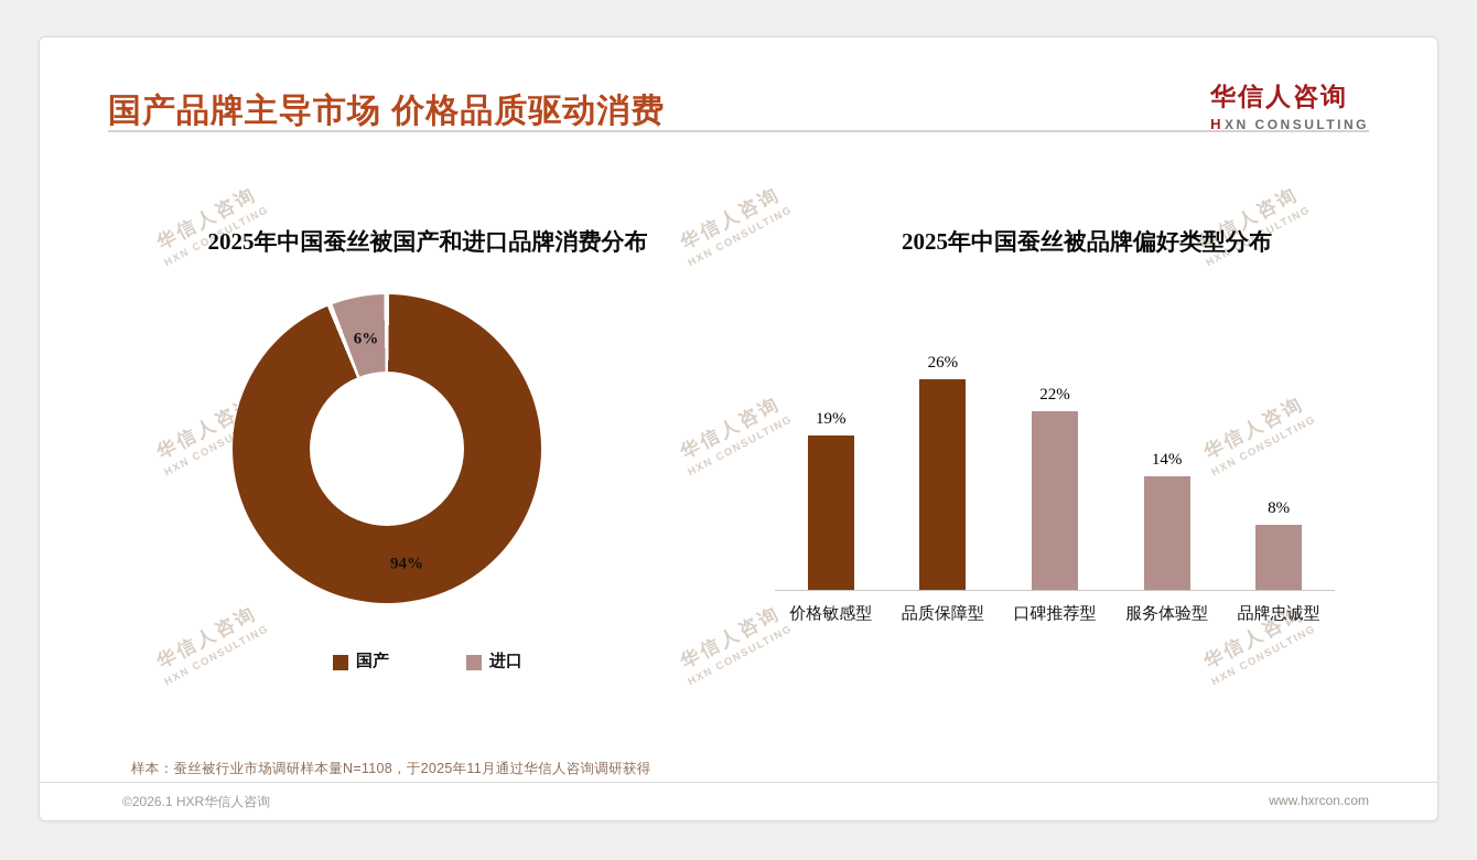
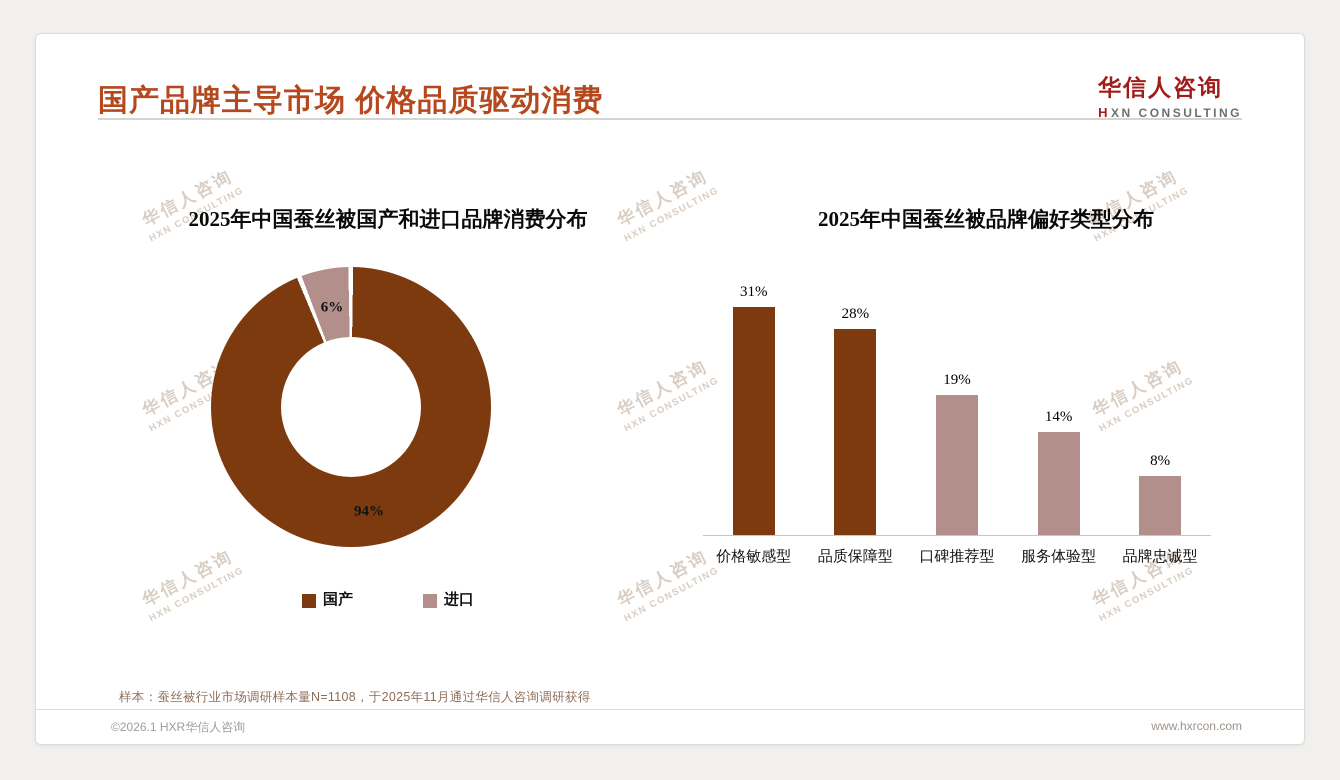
2025年中国蚕丝被品牌偏好类型分布/价格敏感型: 19% -> 31%
2025年中国蚕丝被品牌偏好类型分布/品质保障型: 26% -> 28%
2025年中国蚕丝被品牌偏好类型分布/口碑推荐型: 22% -> 19%
